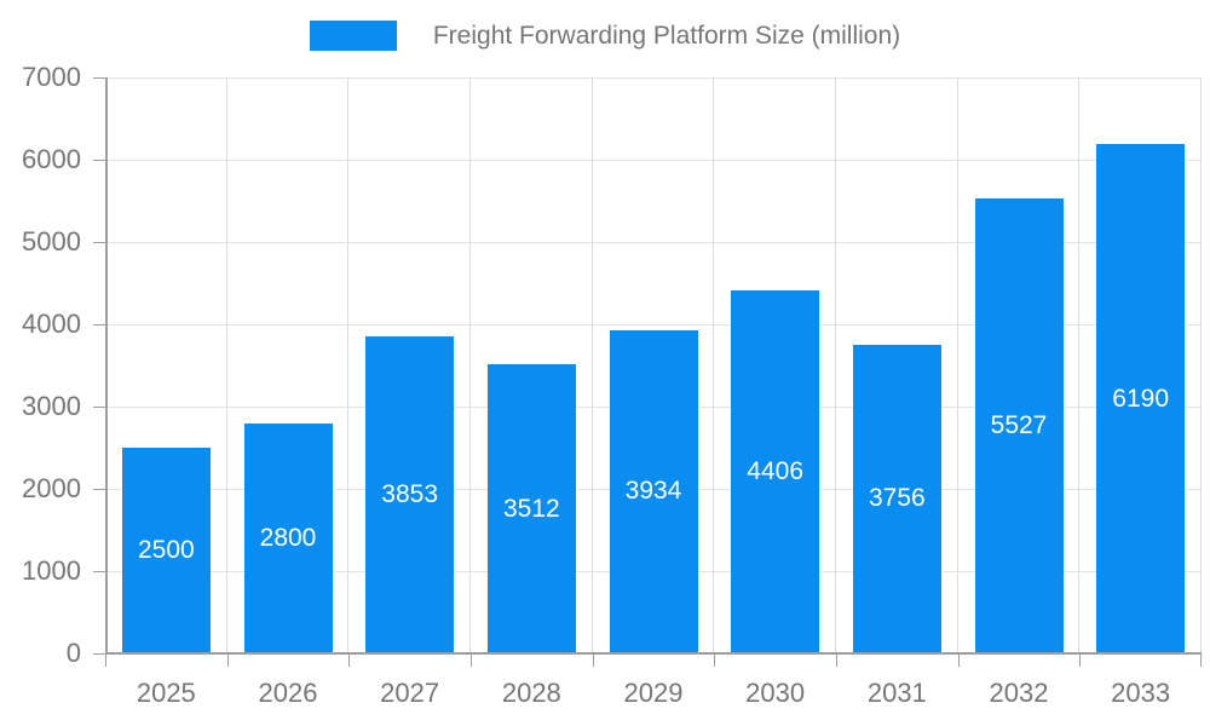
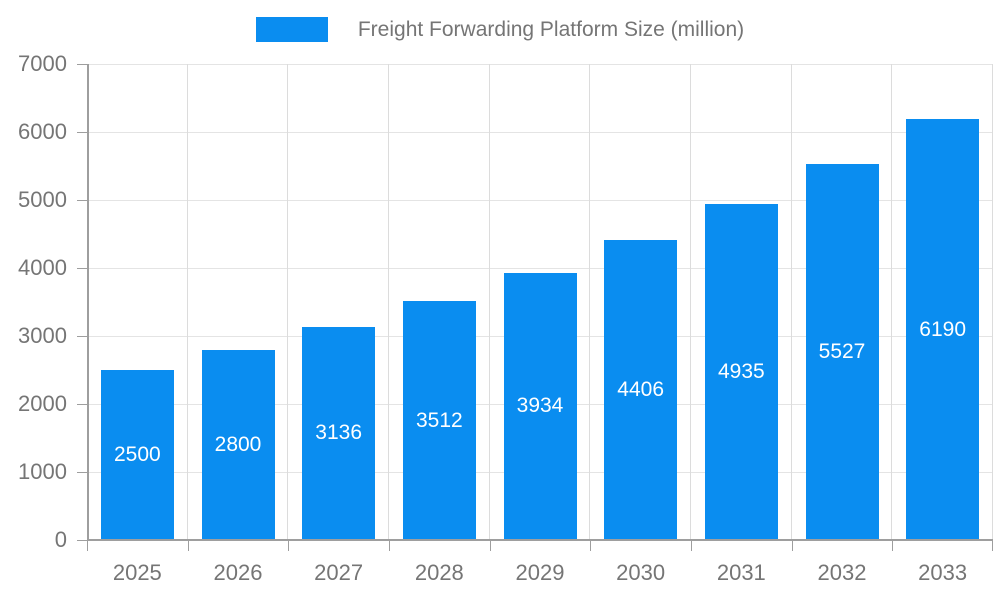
2027: 3853 -> 3136
2031: 3756 -> 4935
